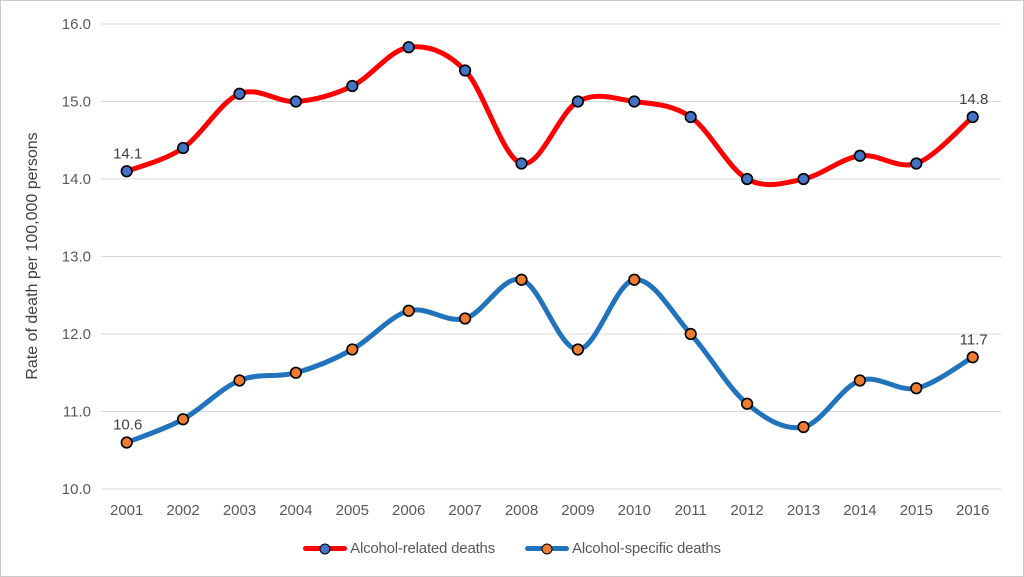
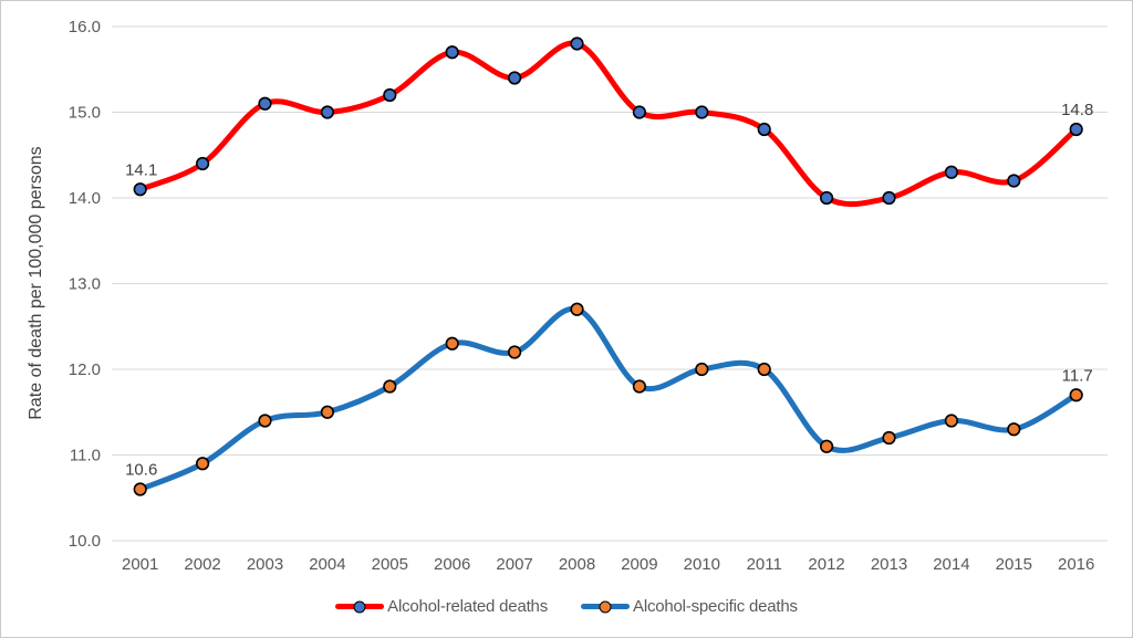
Alcohol-related deaths/2008: 14.2 -> 15.8
Alcohol-specific deaths/2010: 12.7 -> 12.0
Alcohol-specific deaths/2013: 10.8 -> 11.2
